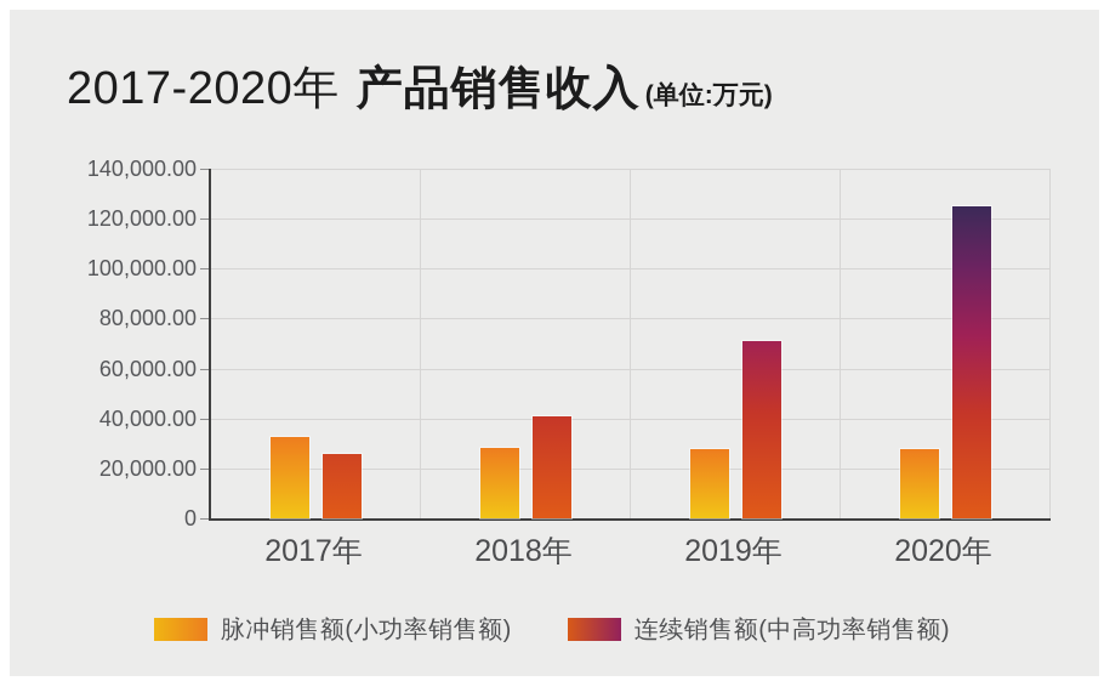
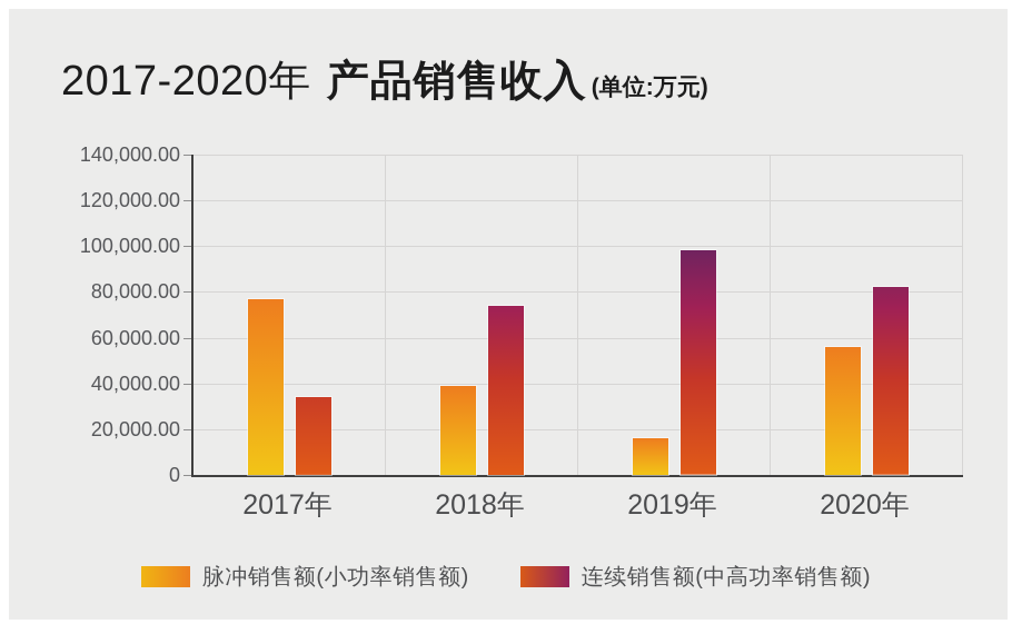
脉冲销售额(小功率销售额)/2017年: 32000 -> 77000
连续销售额(中高功率销售额)/2017年: 26000 -> 34000
脉冲销售额(小功率销售额)/2018年: 28000 -> 39000
连续销售额(中高功率销售额)/2018年: 41000 -> 74000
脉冲销售额(小功率销售额)/2019年: 28000 -> 16000
连续销售额(中高功率销售额)/2019年: 71000 -> 98000
脉冲销售额(小功率销售额)/2020年: 28000 -> 56000
连续销售额(中高功率销售额)/2020年: 125000 -> 82000
